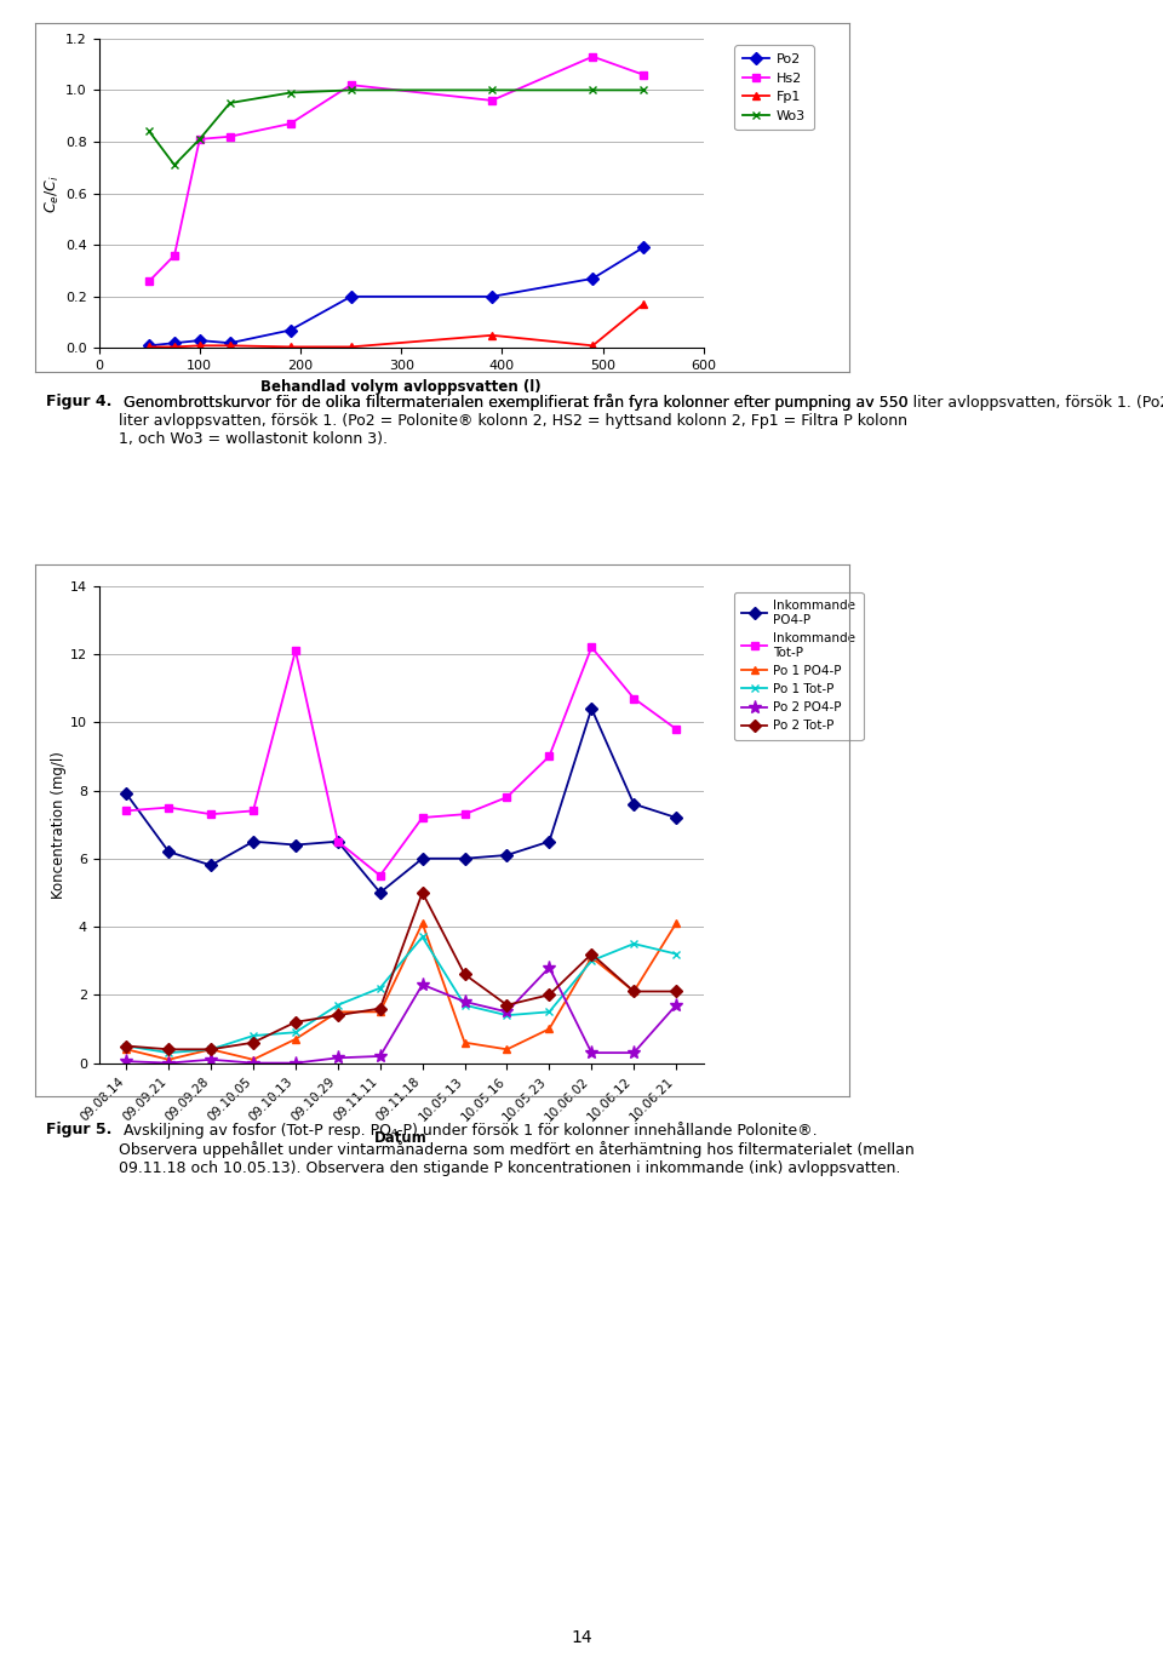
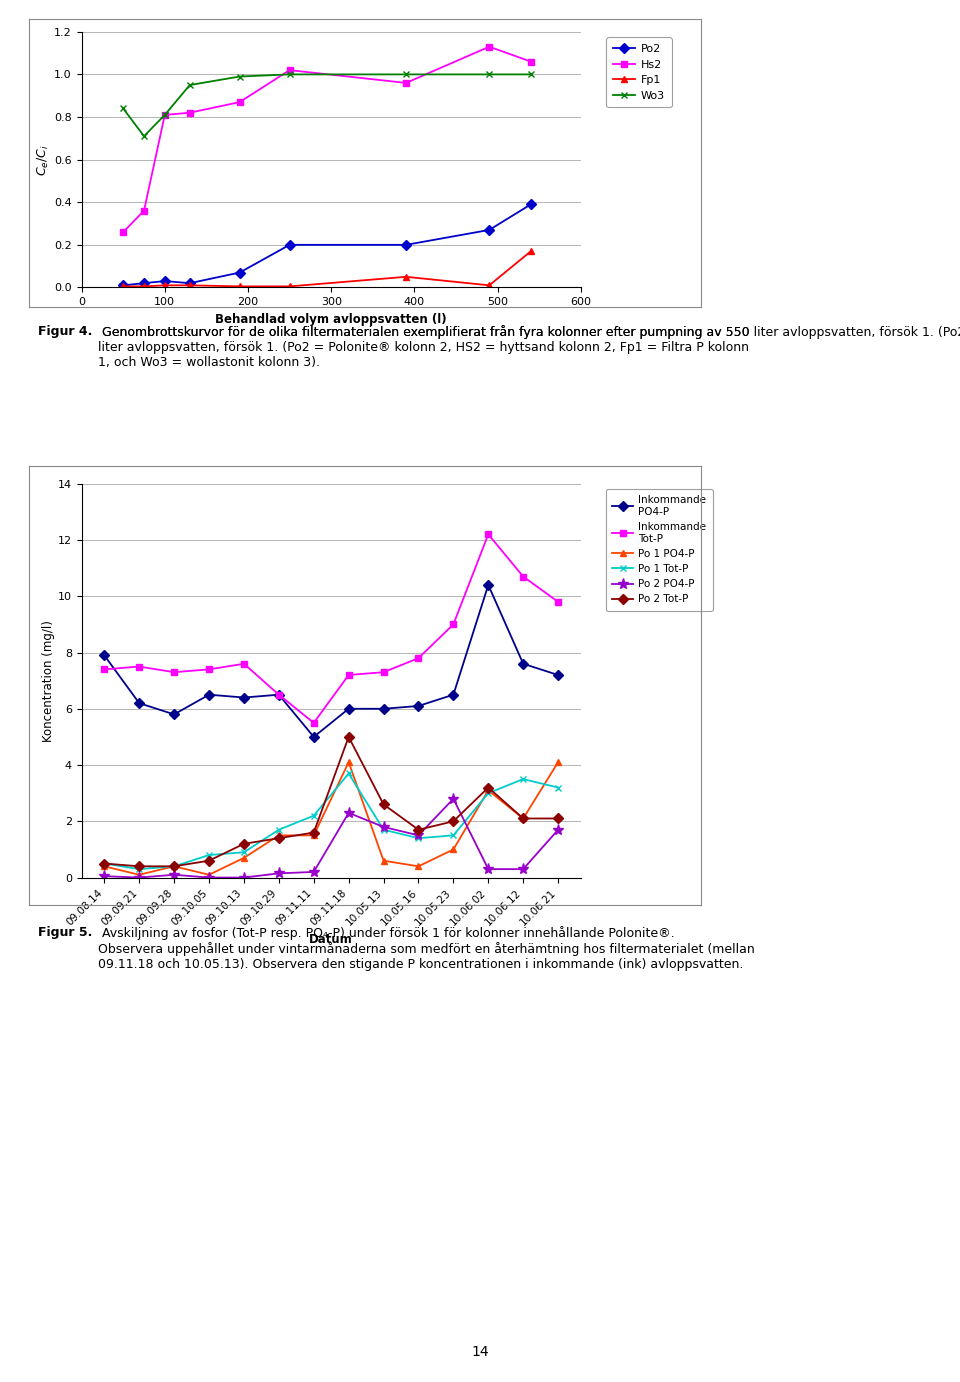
Inkommande Tot-P/09.10.13: 12.1 -> 7.6
